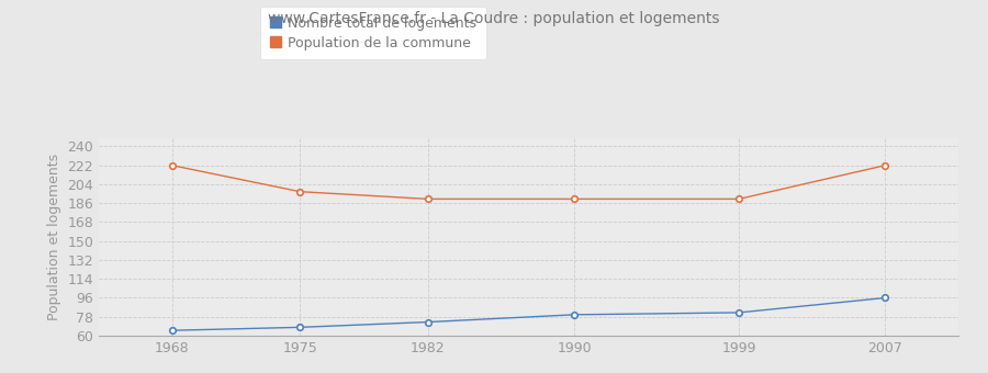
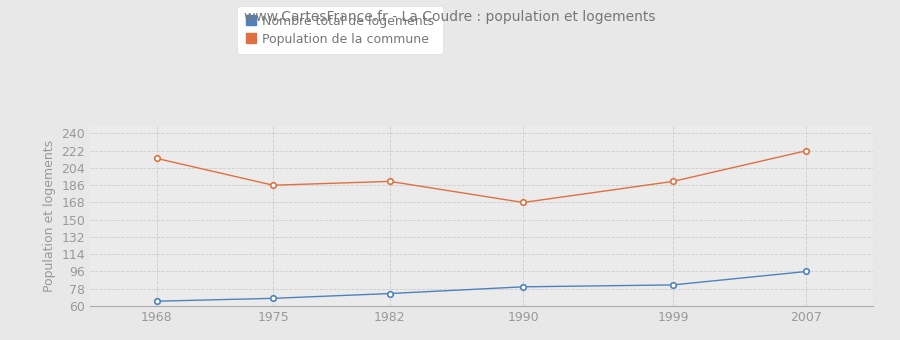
Population de la commune/1968: 222 -> 214
Population de la commune/1975: 197 -> 186
Population de la commune/1990: 190 -> 168
